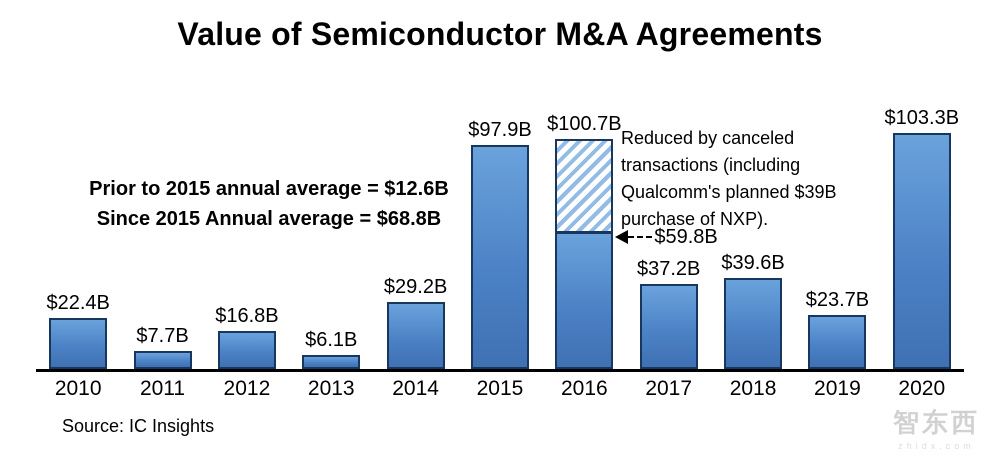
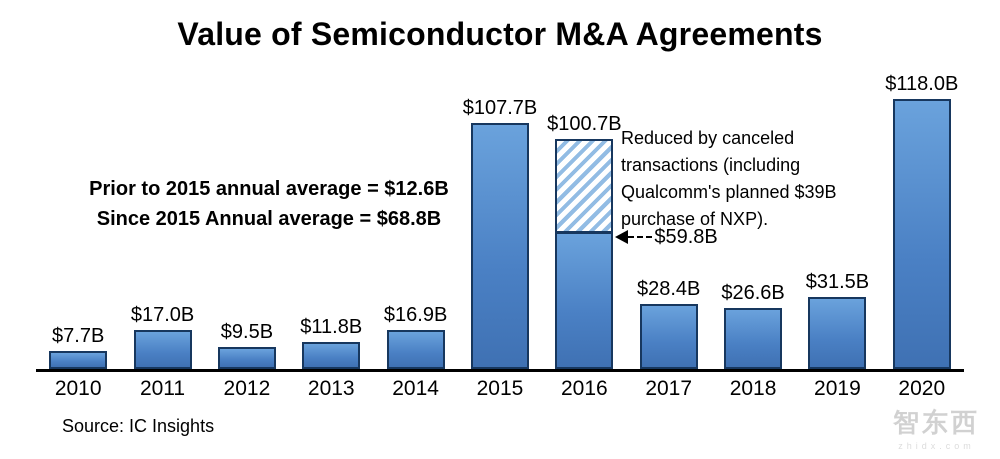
2010: $22.4B -> $7.7B
2011: $7.7B -> $17.0B
2012: $16.8B -> $9.5B
2013: $6.1B -> $11.8B
2014: $29.2B -> $16.9B
2015: $97.9B -> $107.7B
2017: $37.2B -> $28.4B
2018: $39.6B -> $26.6B
2019: $23.7B -> $31.5B
2020: $103.3B -> $118.0B
